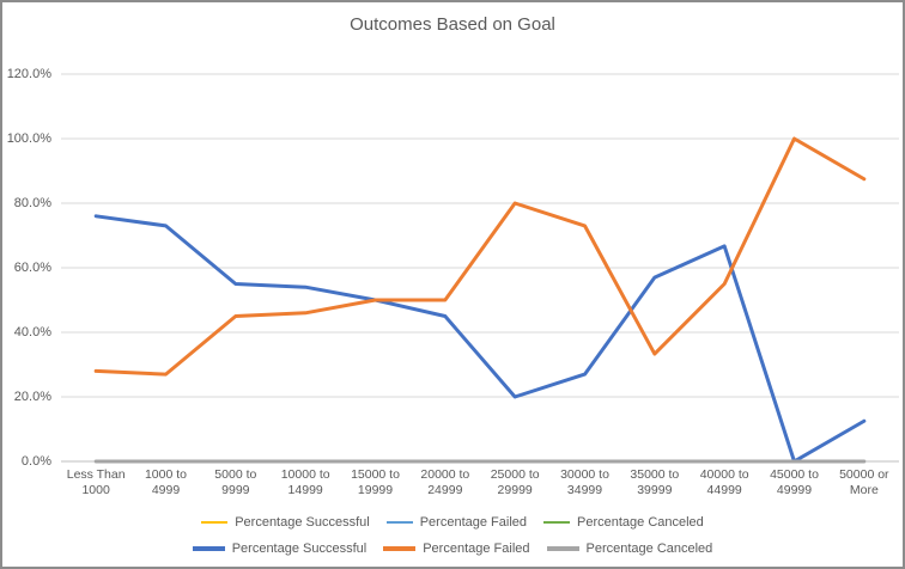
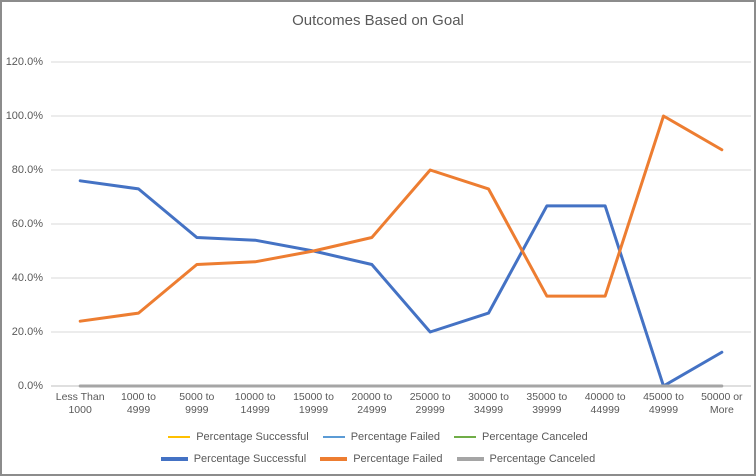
Percentage Failed/Less Than 1000: 28% -> 24%
Percentage Failed/20000 to 24999: 50% -> 55%
Percentage Successful/35000 to 39999: 57% -> 67%
Percentage Failed/40000 to 44999: 55% -> 33%
